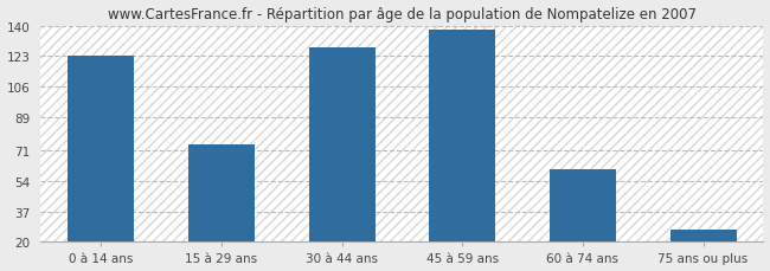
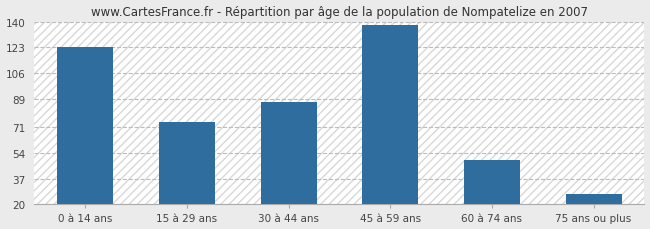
30 à 44 ans: 128 -> 87
60 à 74 ans: 60 -> 49
